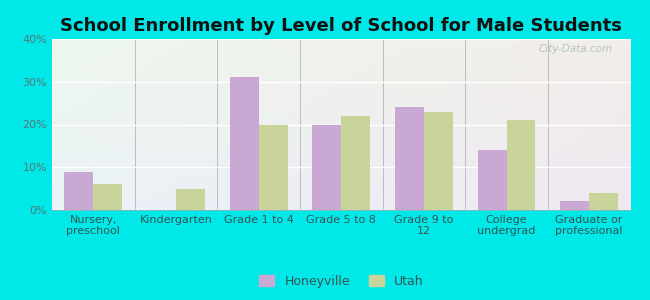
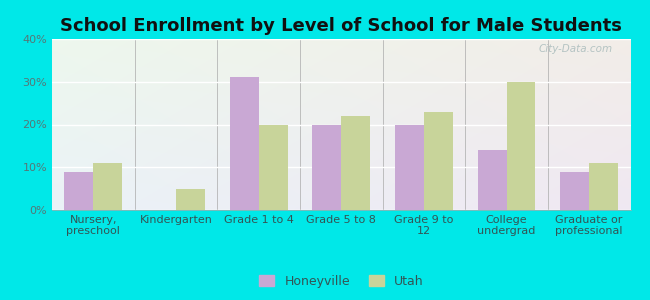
Utah/Nursery, preschool: 6% -> 11%
Honeyville/Grade 9 to 12: 24% -> 20%
Utah/College undergrad: 21% -> 30%
Honeyville/Graduate or professional: 2% -> 9%
Utah/Graduate or professional: 4% -> 11%
